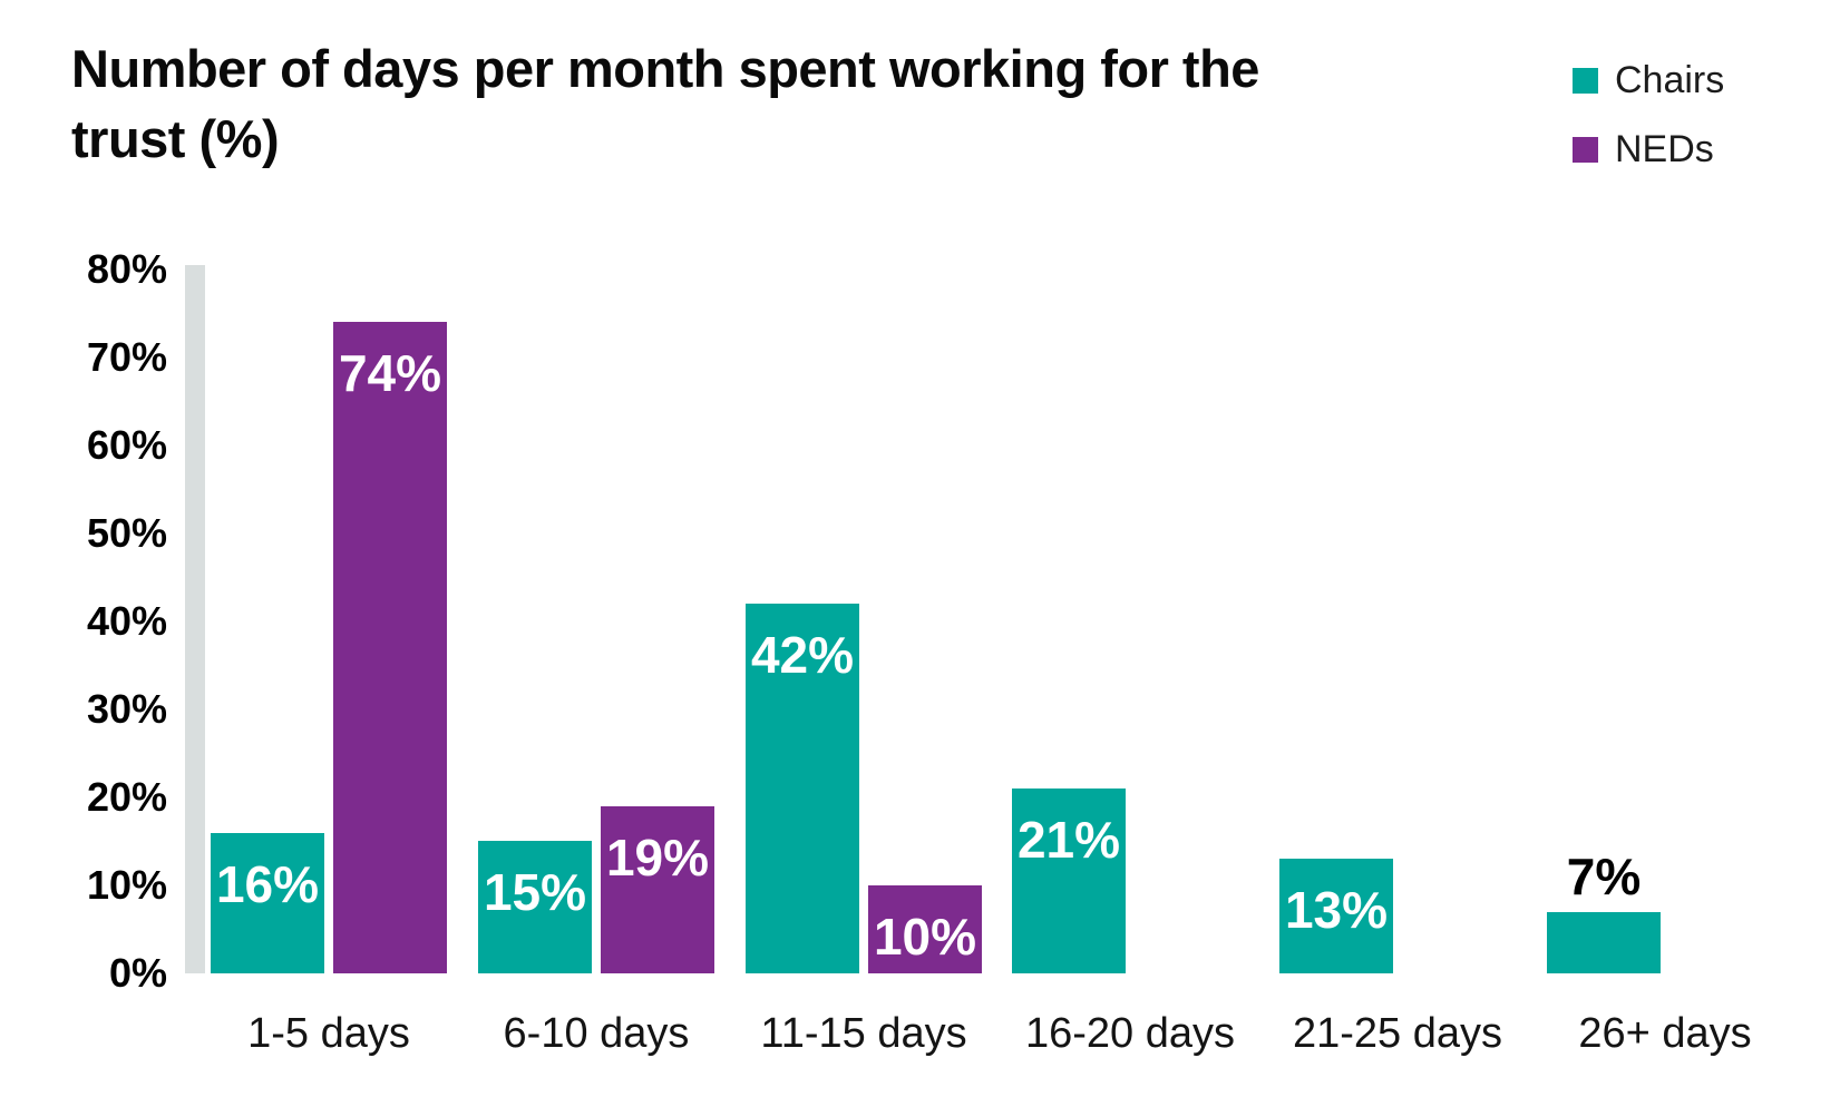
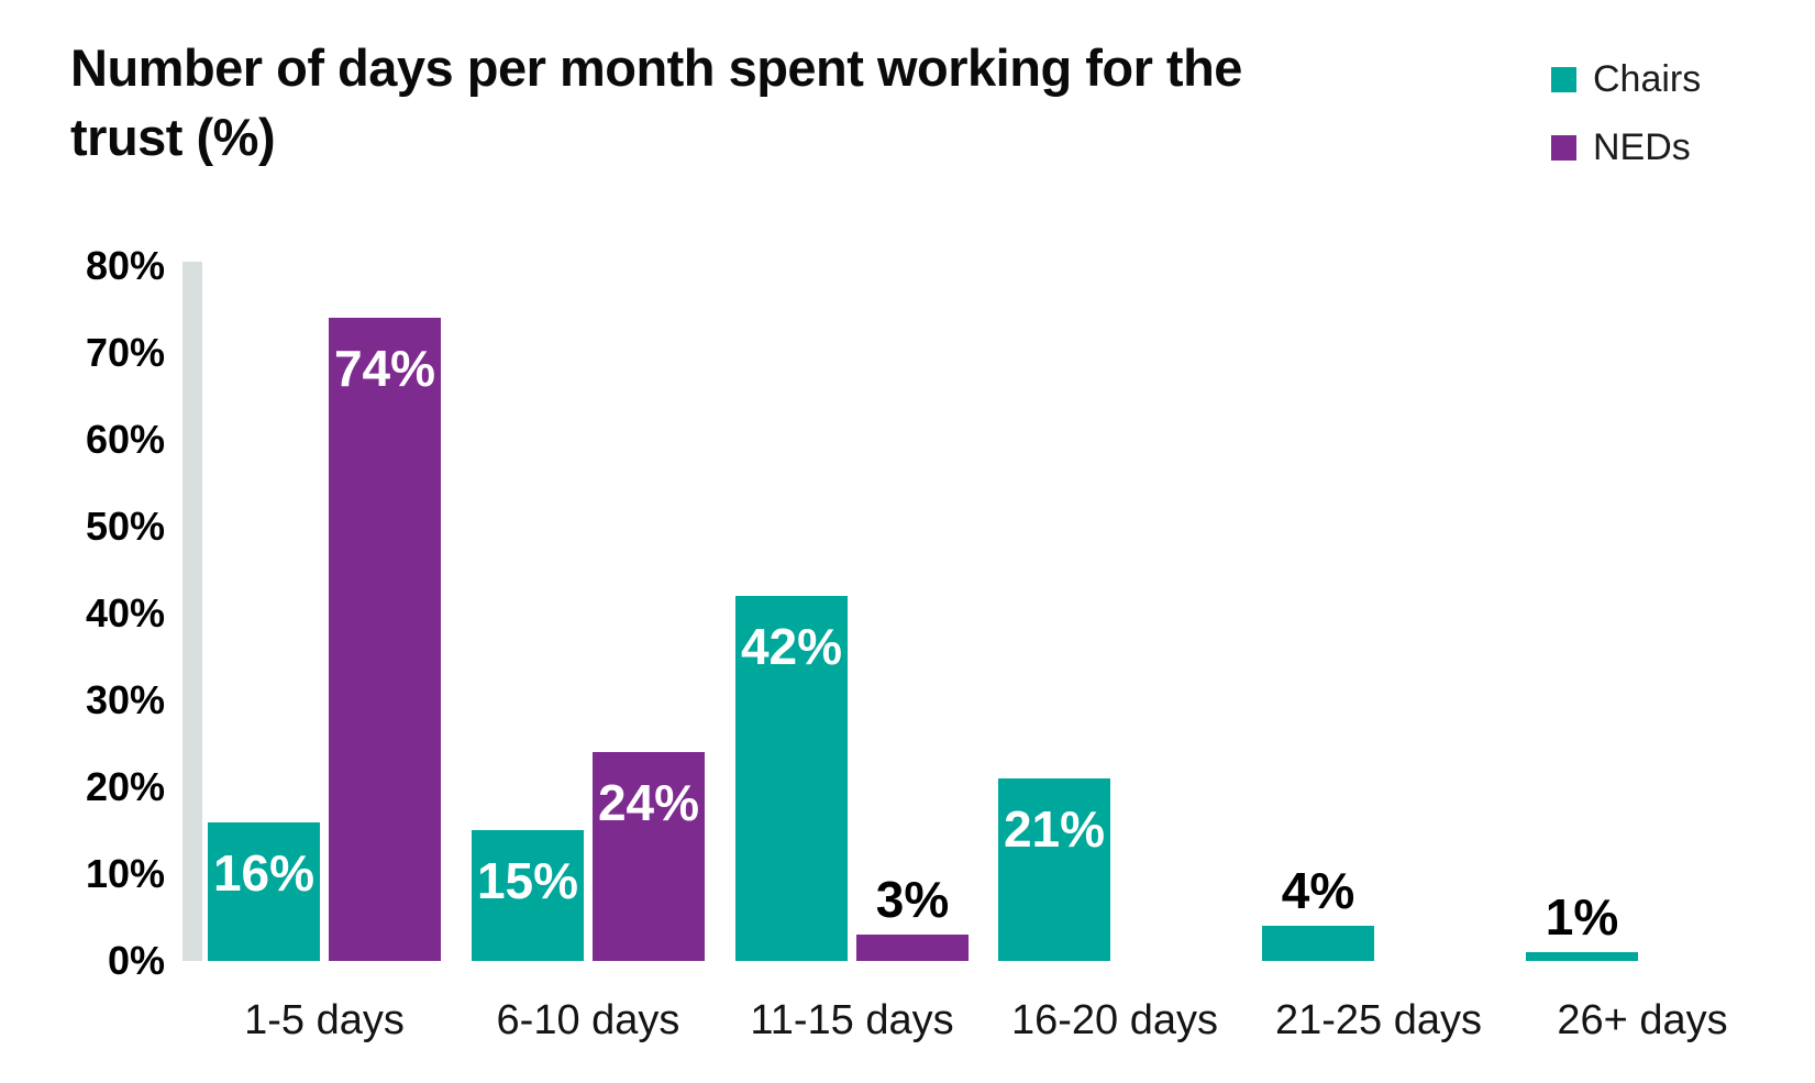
NEDs/6-10 days: 19% -> 24%
NEDs/11-15 days: 10% -> 3%
Chairs/21-25 days: 13% -> 4%
Chairs/26+ days: 7% -> 1%
